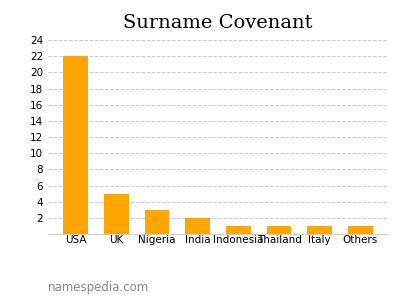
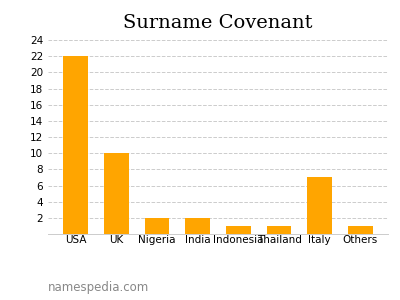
UK: 5 -> 10
Nigeria: 3 -> 2
Italy: 1 -> 7
